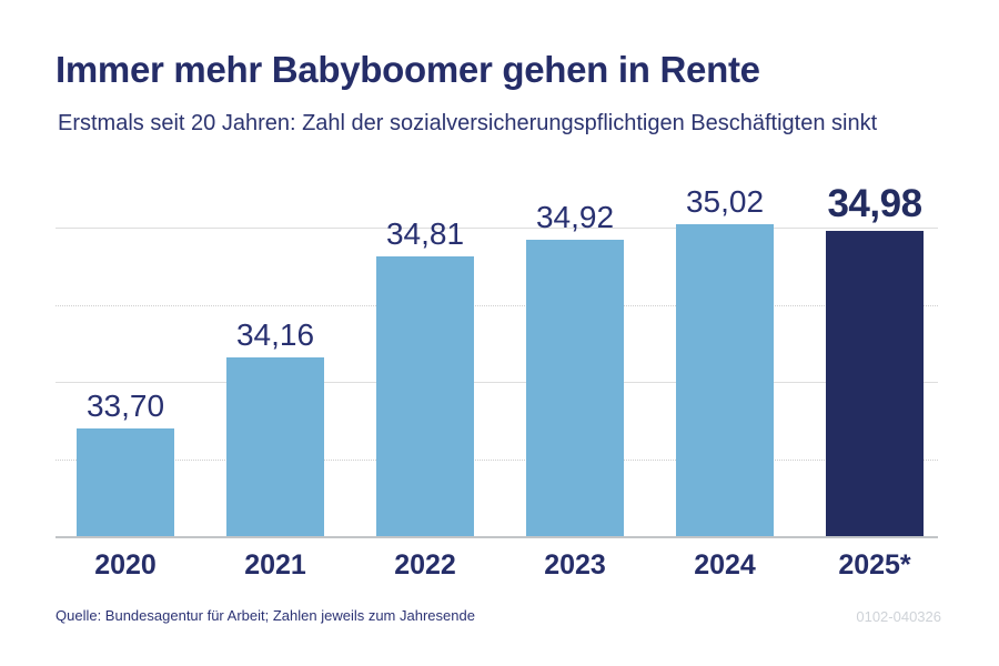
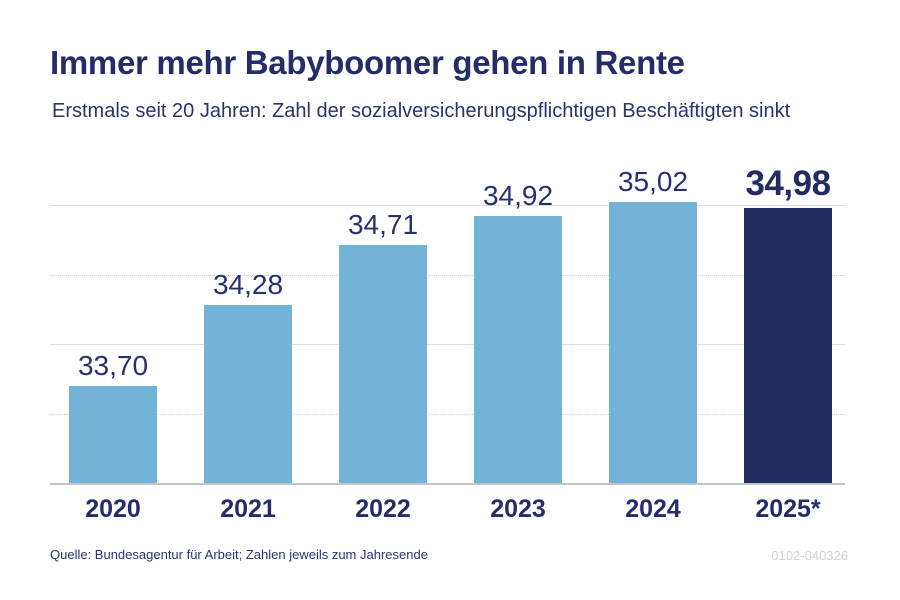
2021: 34,16 -> 34,28
2022: 34,81 -> 34,71
